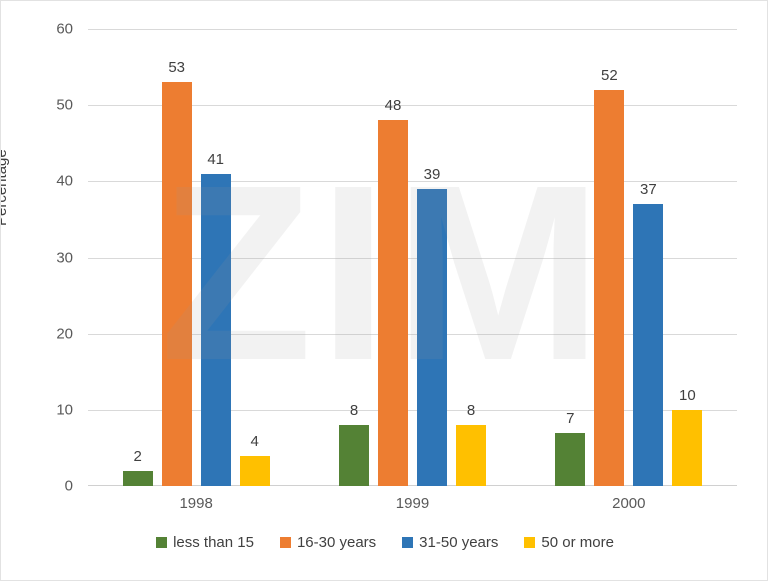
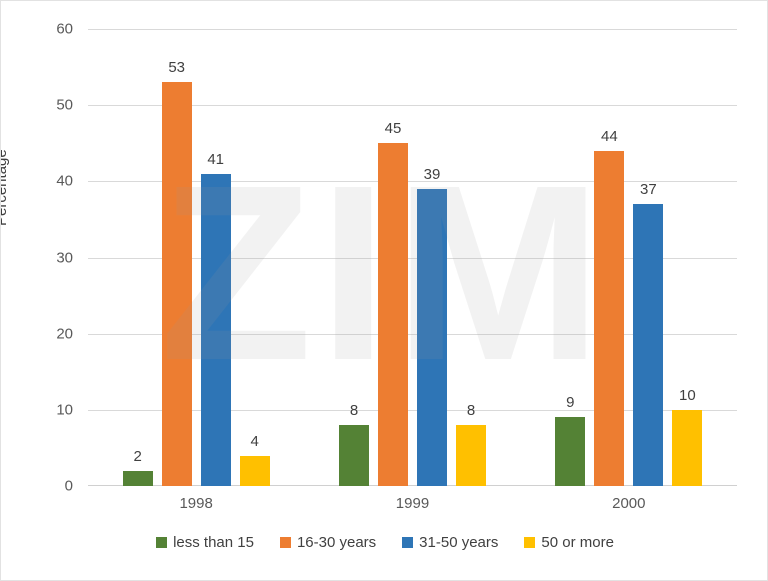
16-30 years/1999: 48 -> 45
less than 15/2000: 7 -> 9
16-30 years/2000: 52 -> 44
